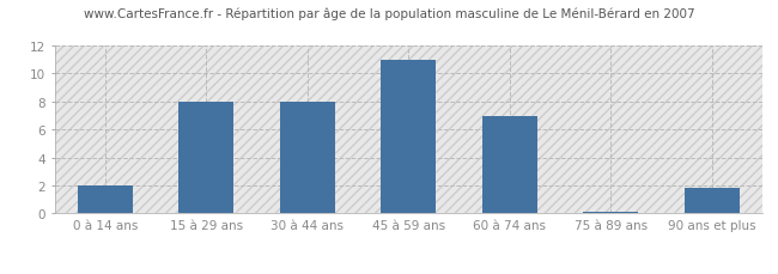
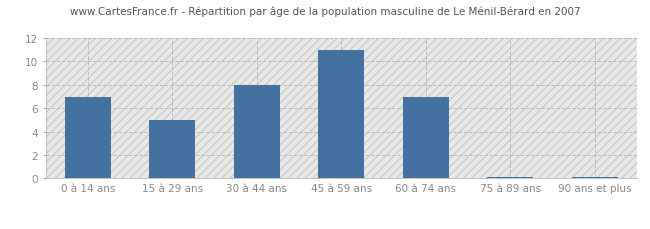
0 à 14 ans: 2.0 -> 7.0
15 à 29 ans: 8.0 -> 5.0
90 ans et plus: 1.8 -> 0.1
